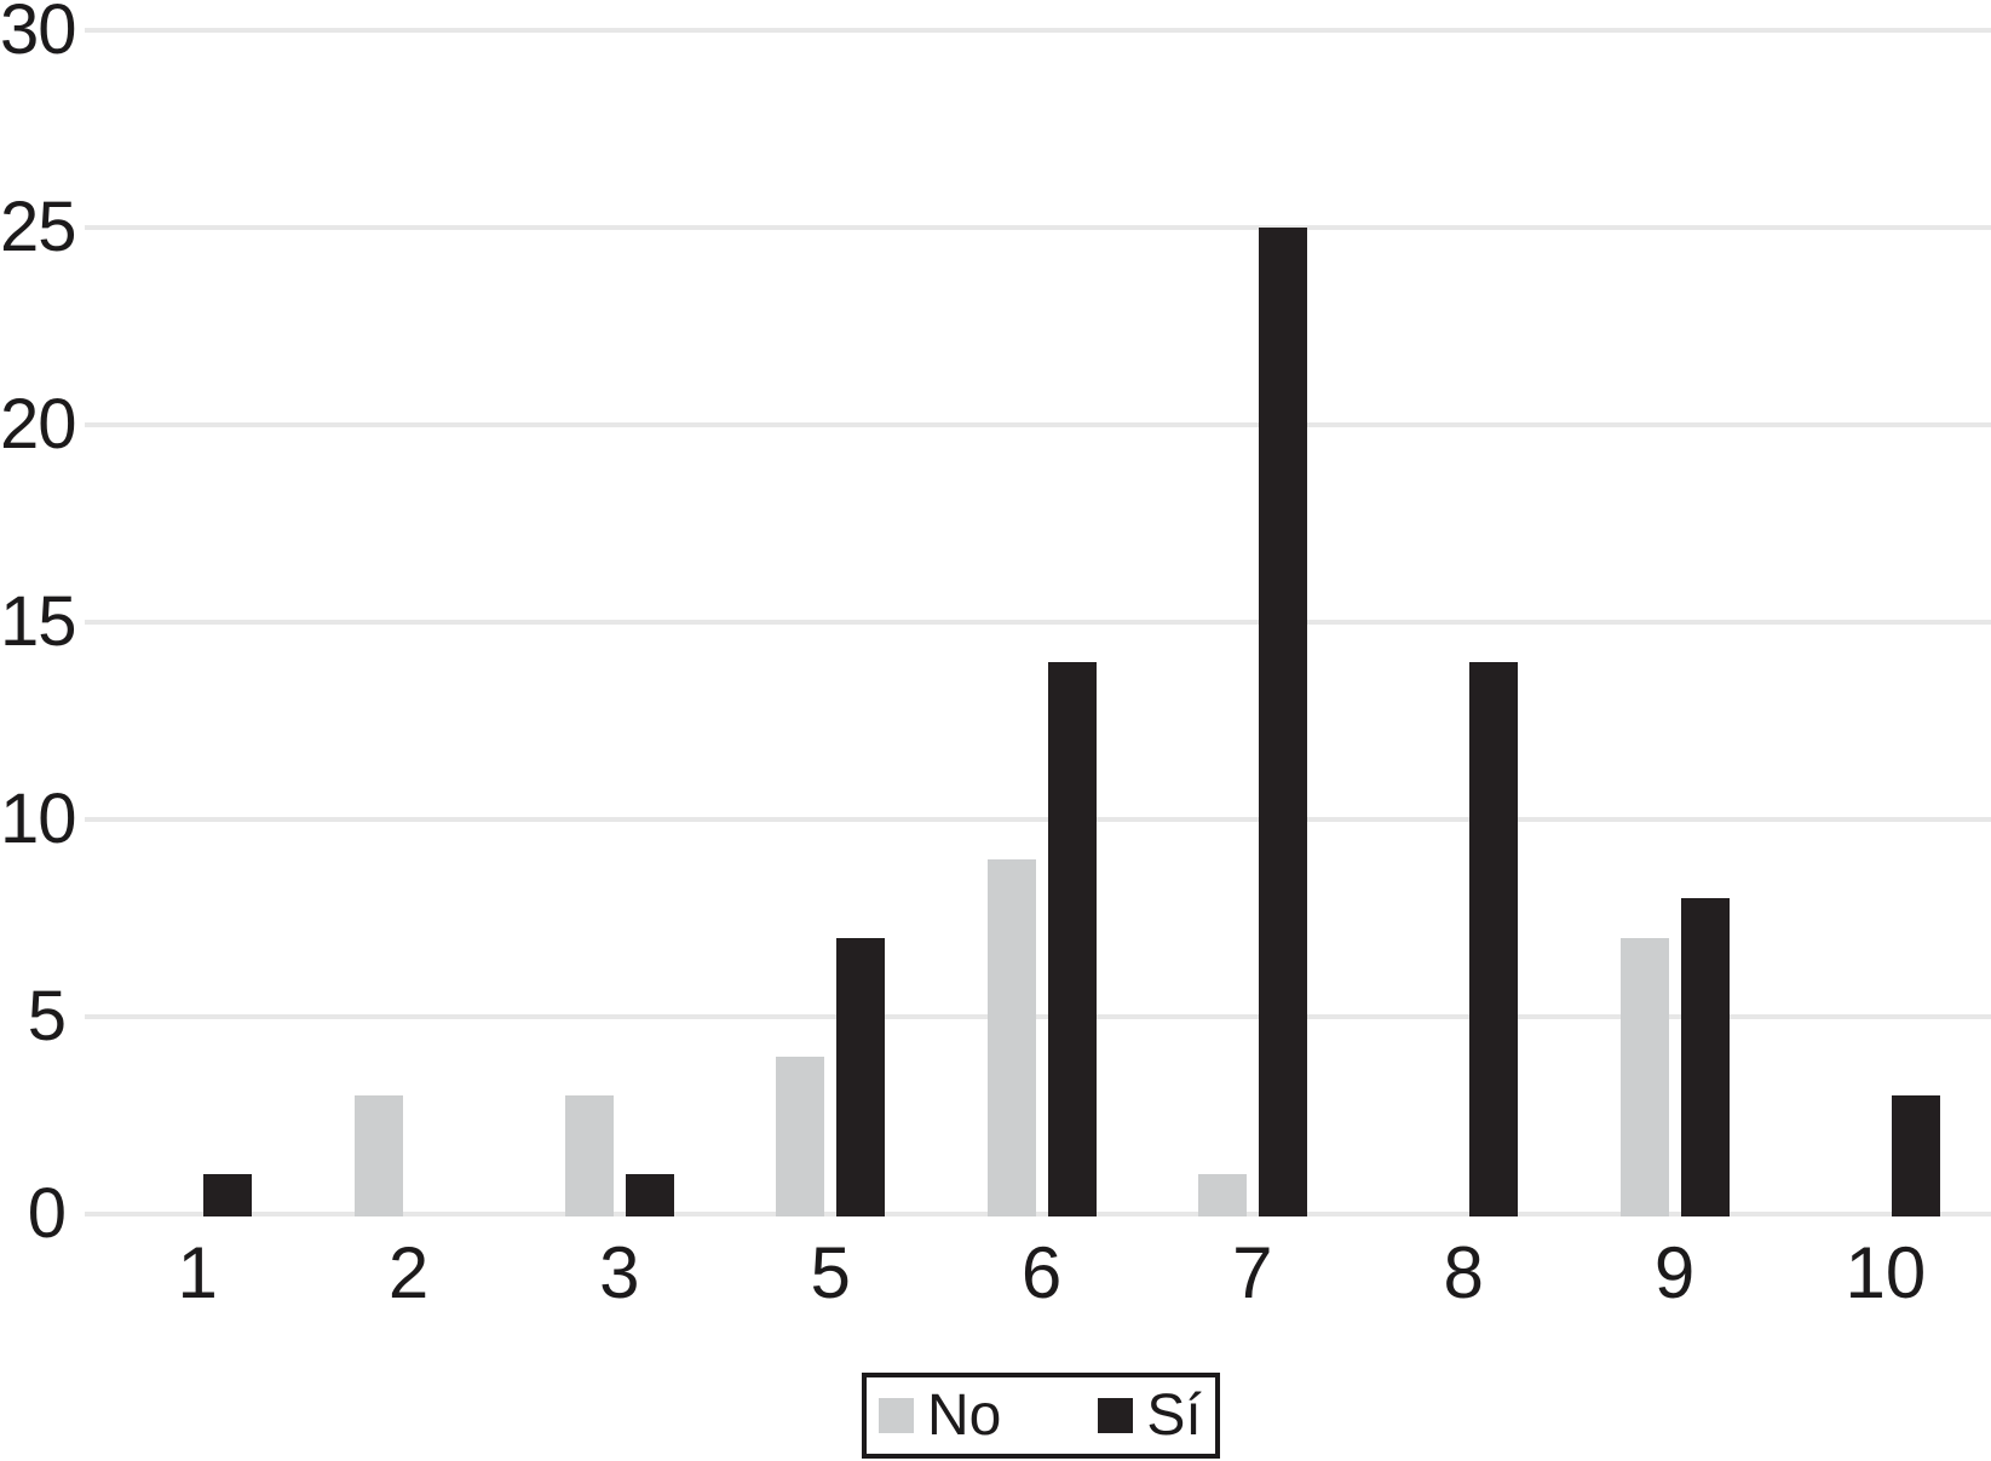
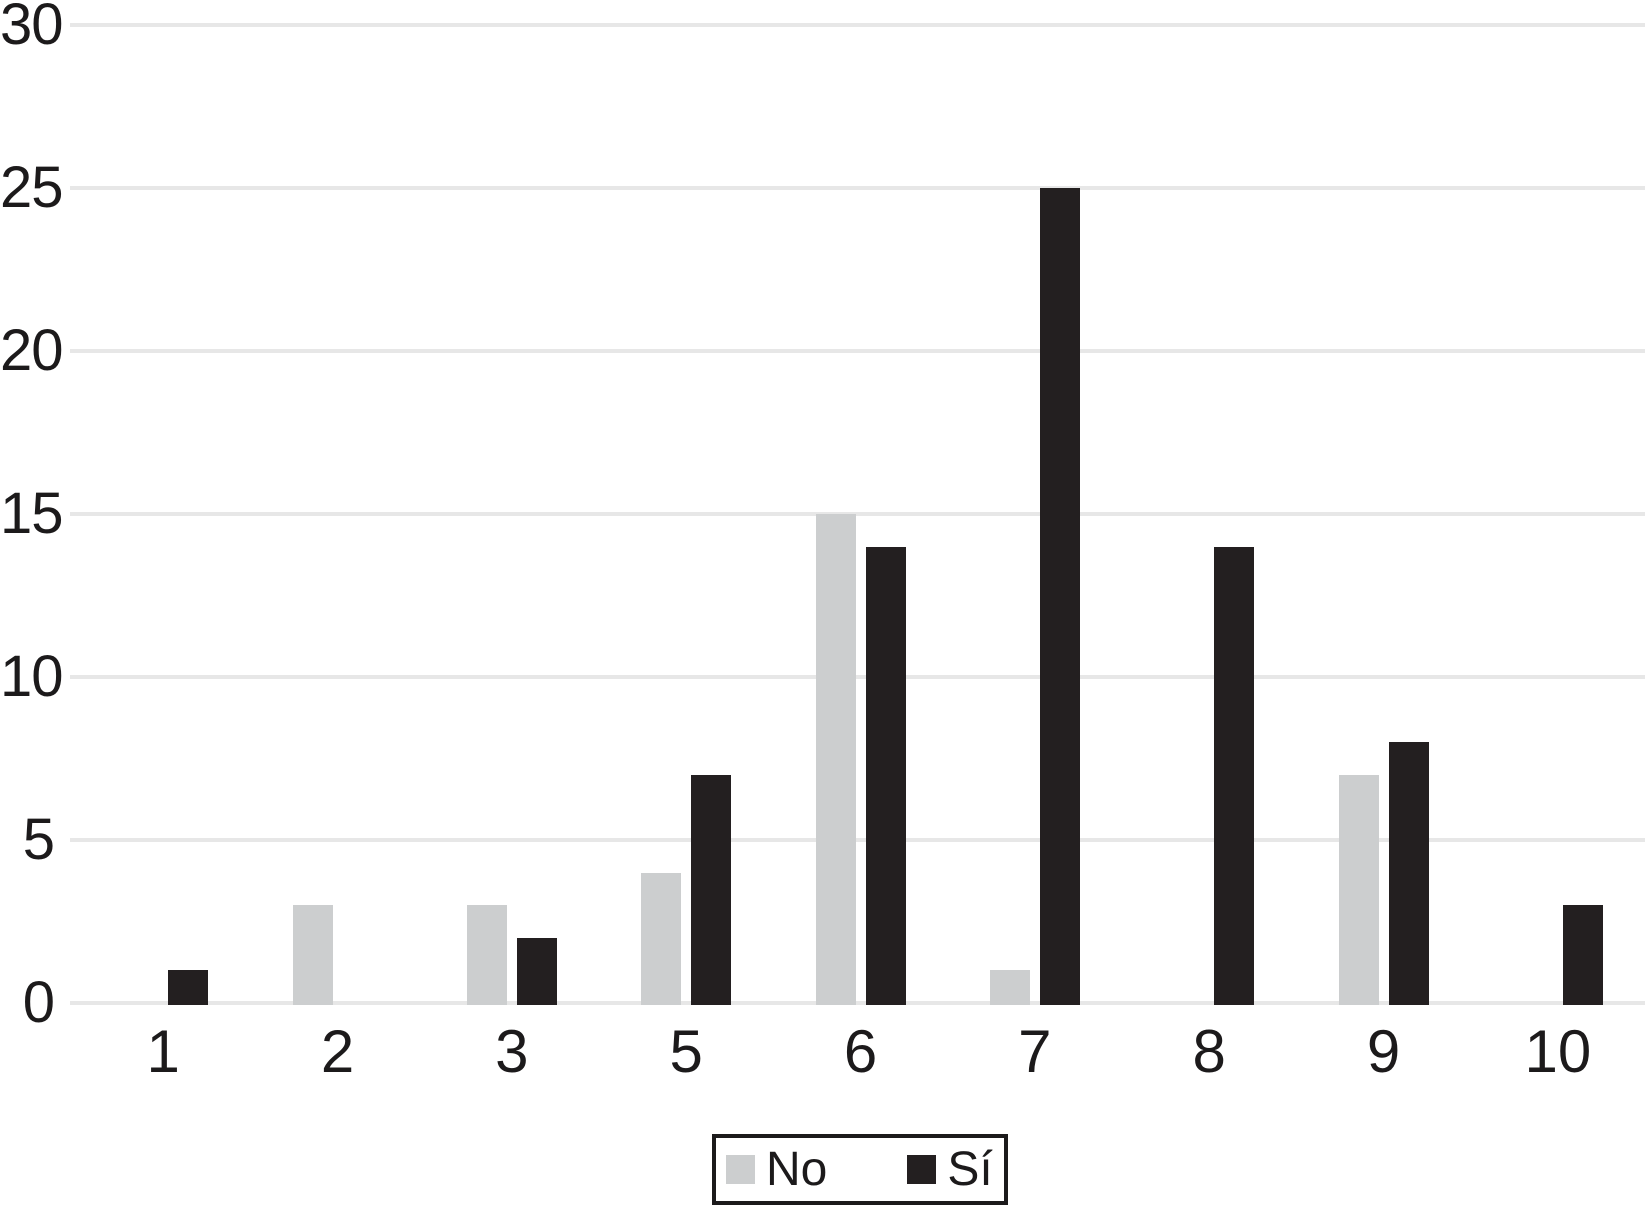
Sí/3: 1 -> 2
No/6: 9 -> 15
